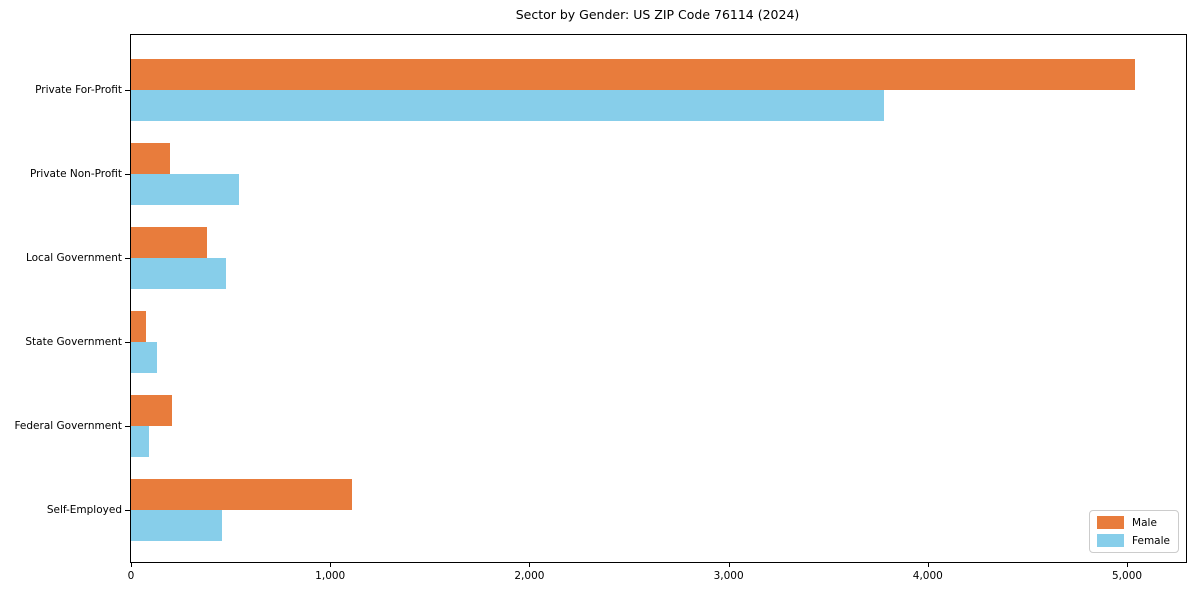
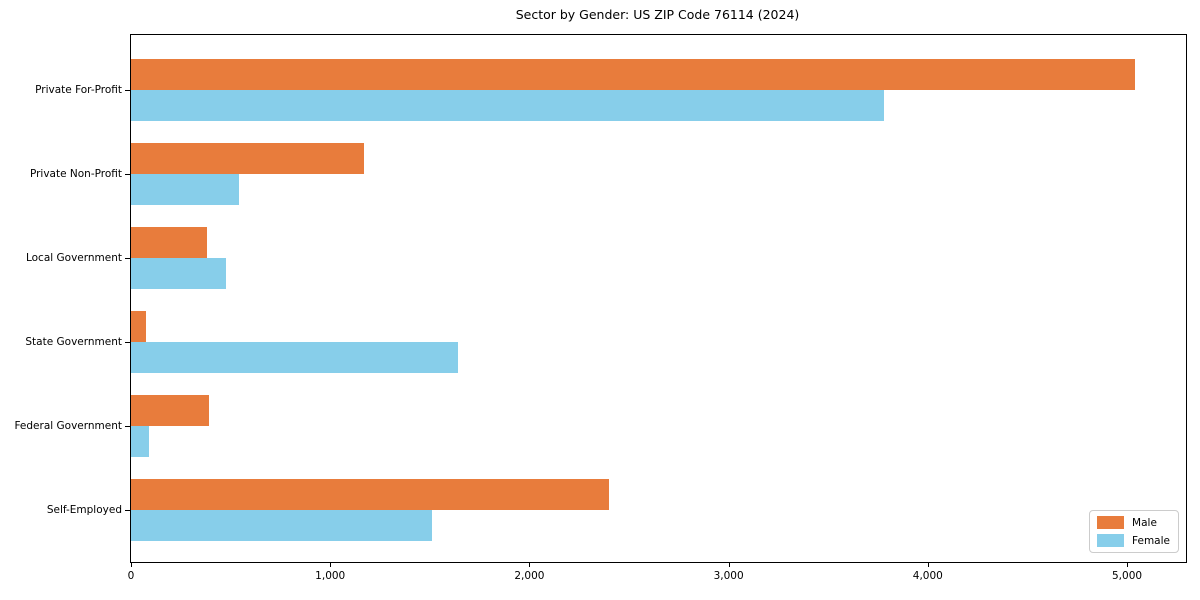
Male/Private Non-Profit: 200 -> 1170
Female/State Government: 130 -> 1640
Male/Federal Government: 200 -> 390
Male/Self-Employed: 1110 -> 2400
Female/Self-Employed: 460 -> 1510
